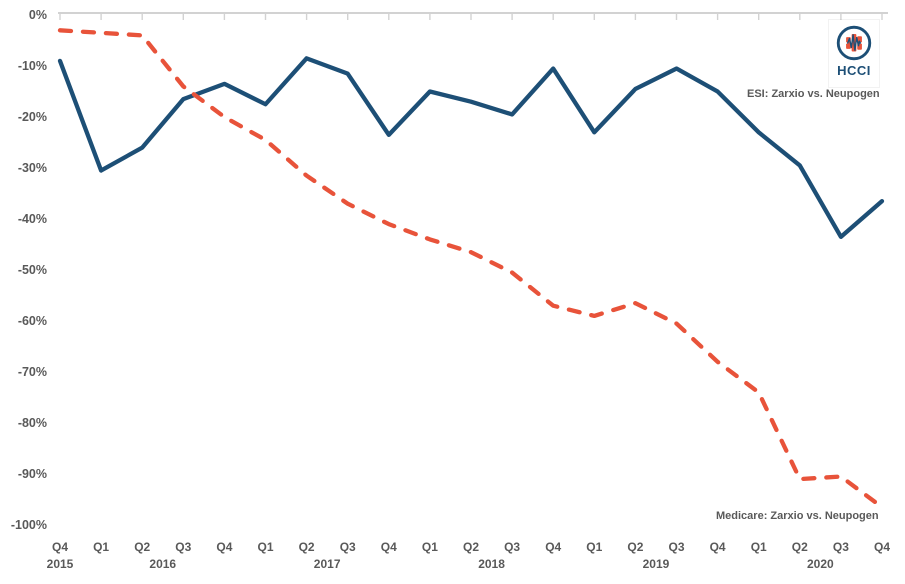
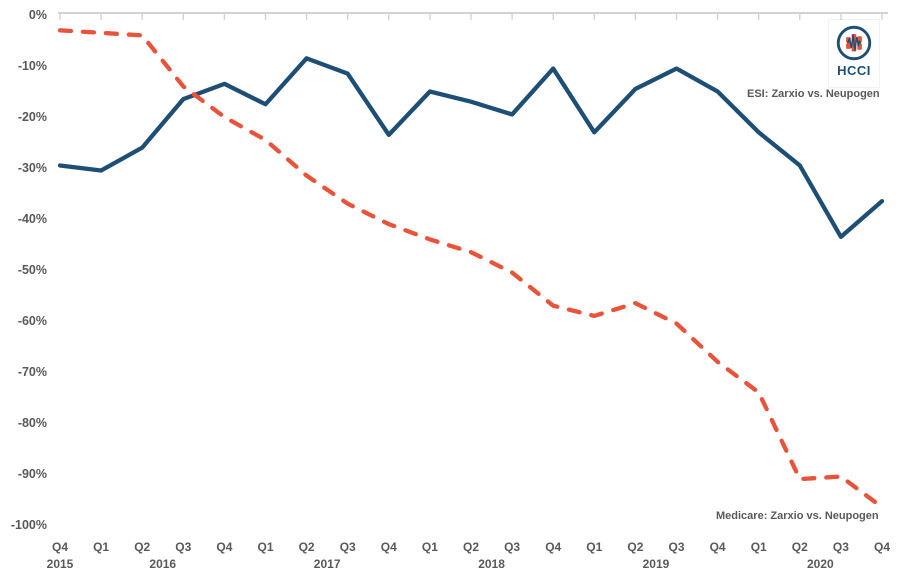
ESI: Zarxio vs. Neupogen/Q4 2015: -9% -> -30%
